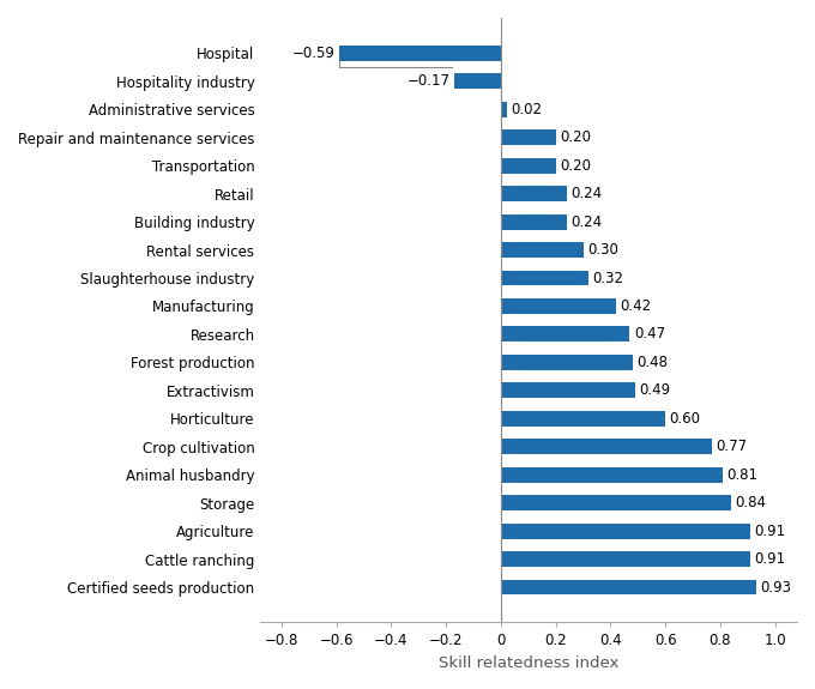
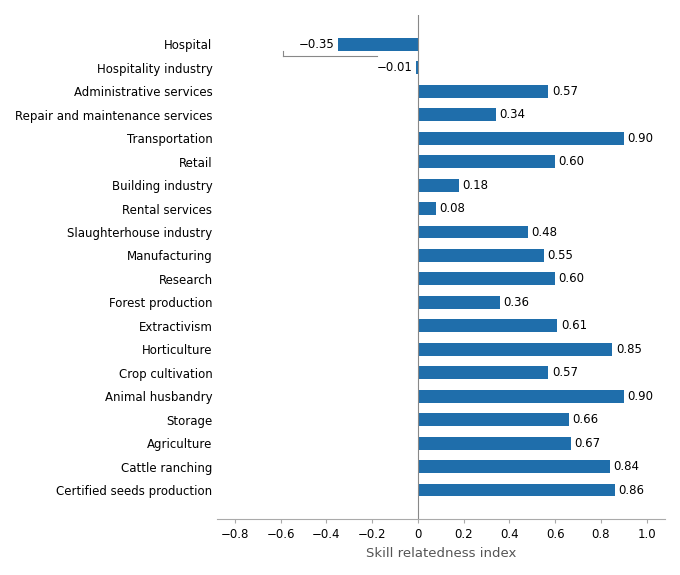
Hospital: −0.59 -> −0.35
Hospitality industry: −0.17 -> −0.01
Administrative services: 0.02 -> 0.57
Repair and maintenance services: 0.20 -> 0.34
Transportation: 0.20 -> 0.90
Retail: 0.24 -> 0.60
Building industry: 0.24 -> 0.18
Rental services: 0.30 -> 0.08
Slaughterhouse industry: 0.32 -> 0.48
Manufacturing: 0.42 -> 0.55
Research: 0.47 -> 0.60
Forest production: 0.48 -> 0.36
Extractivism: 0.49 -> 0.61
Horticulture: 0.60 -> 0.85
Crop cultivation: 0.77 -> 0.57
Animal husbandry: 0.81 -> 0.90
Storage: 0.84 -> 0.66
Agriculture: 0.91 -> 0.67
Cattle ranching: 0.91 -> 0.84
Certified seeds production: 0.93 -> 0.86
